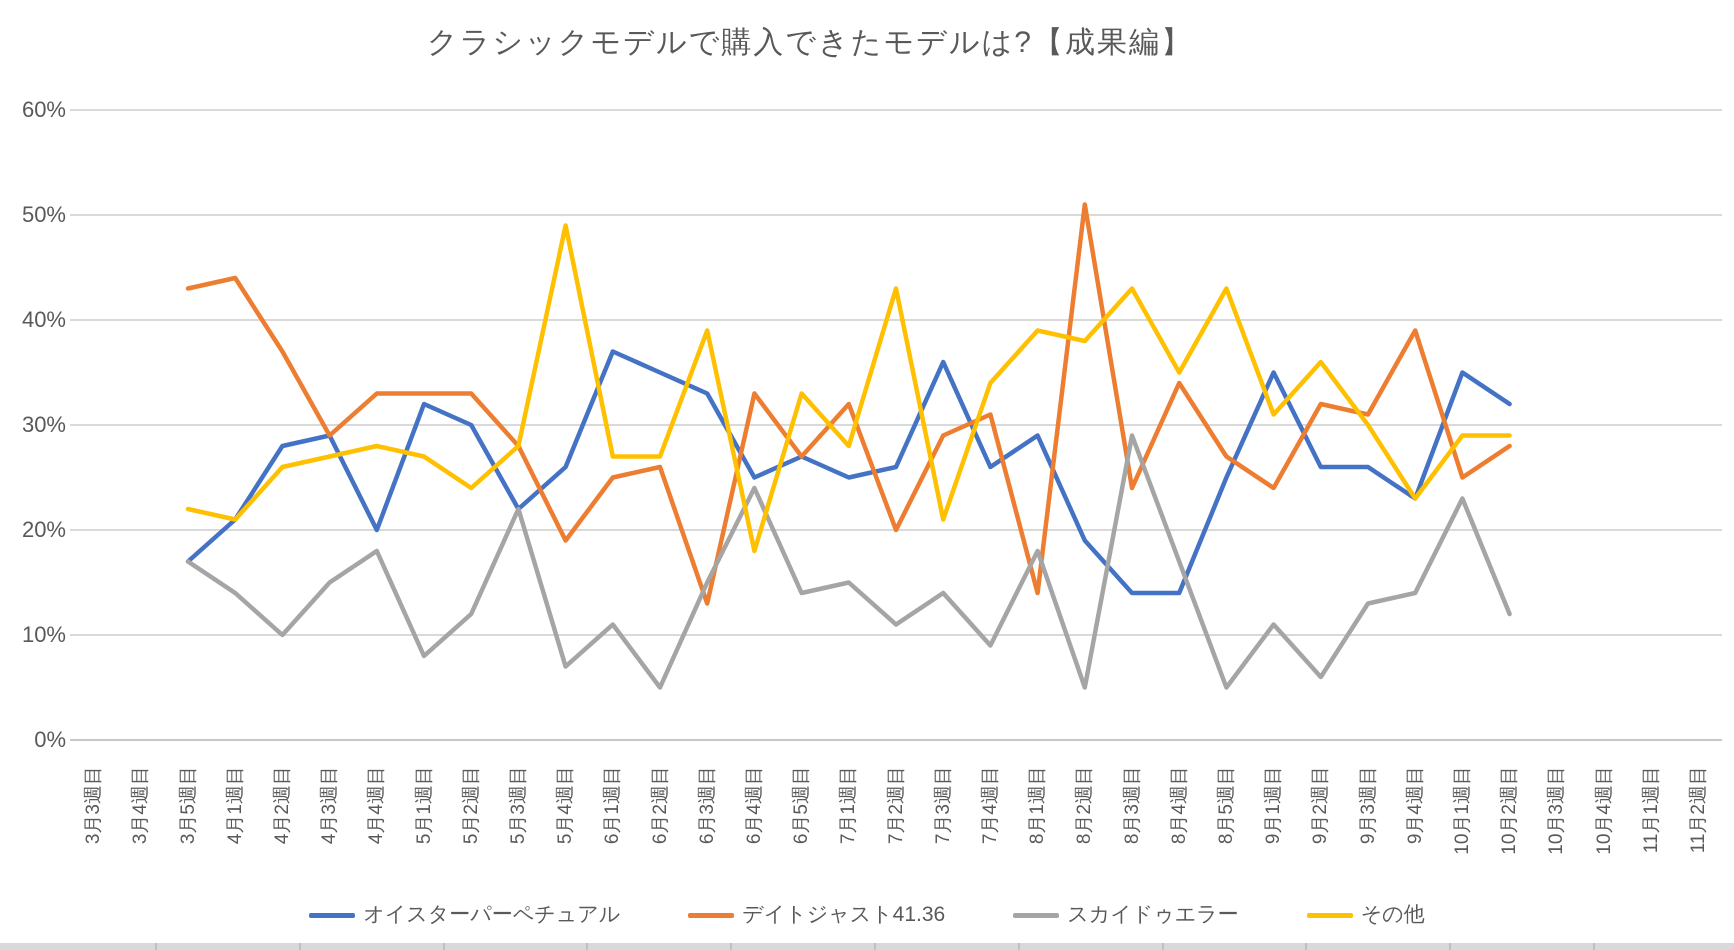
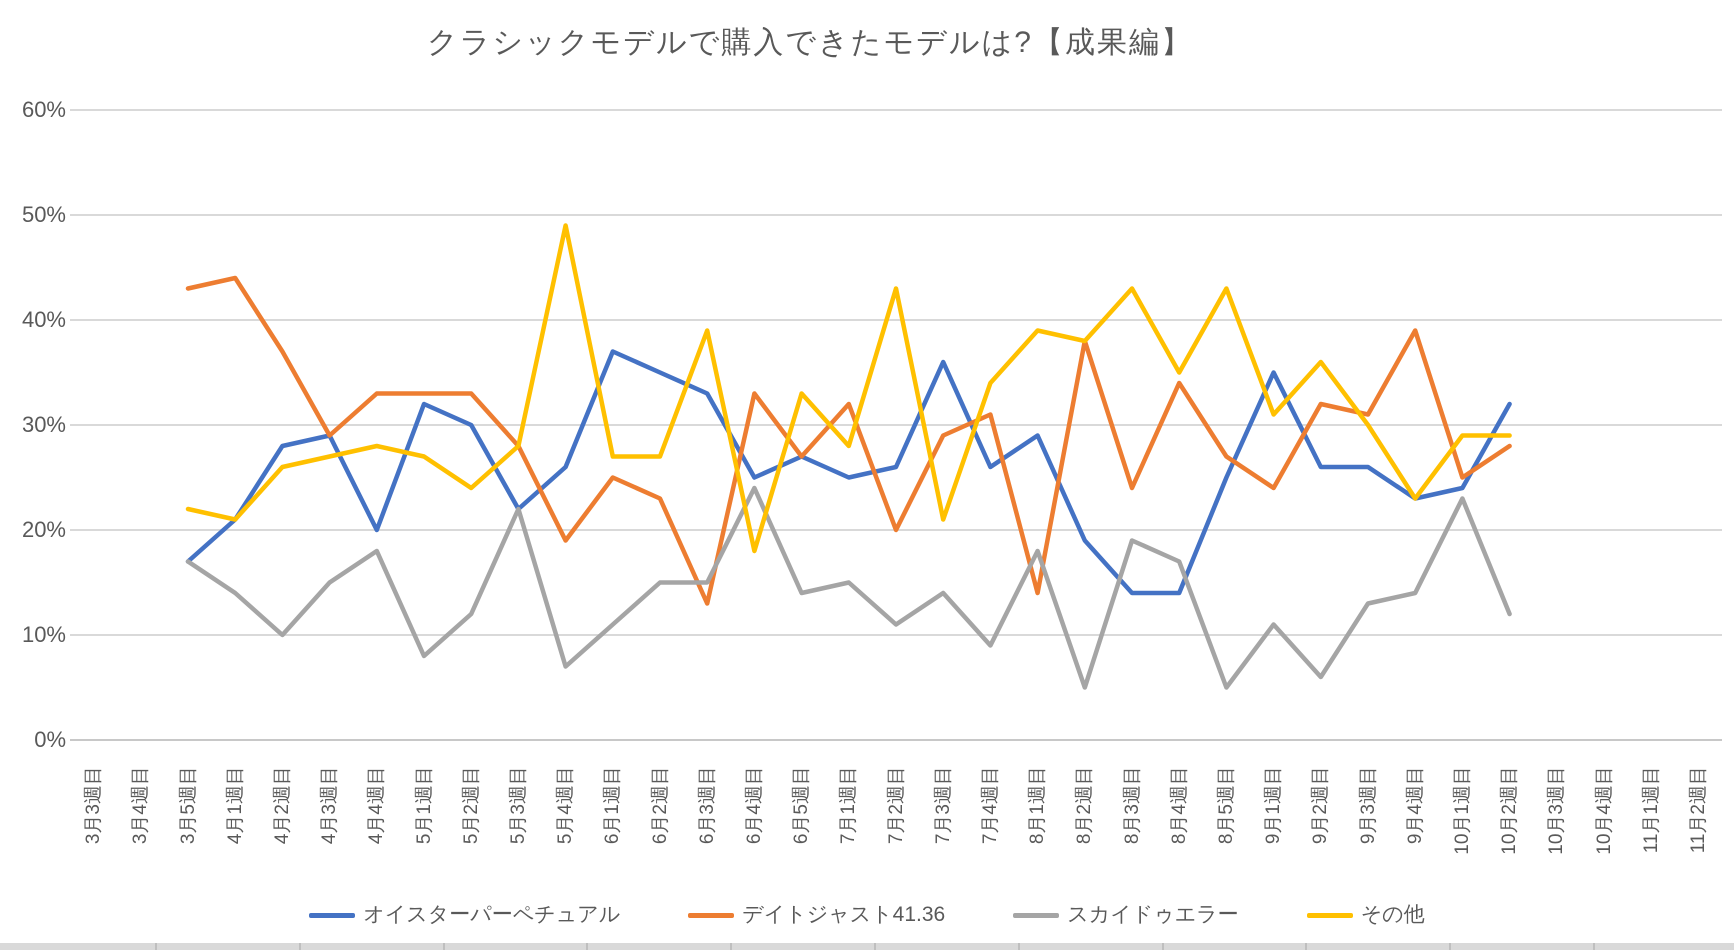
デイトジャスト41.36/6月2週目: 26% -> 23%
スカイドゥエラー/6月2週目: 5% -> 15%
デイトジャスト41.36/8月2週目: 51% -> 38%
スカイドゥエラー/8月3週目: 29% -> 19%
オイスターパーペチュアル/10月1週目: 35% -> 24%
